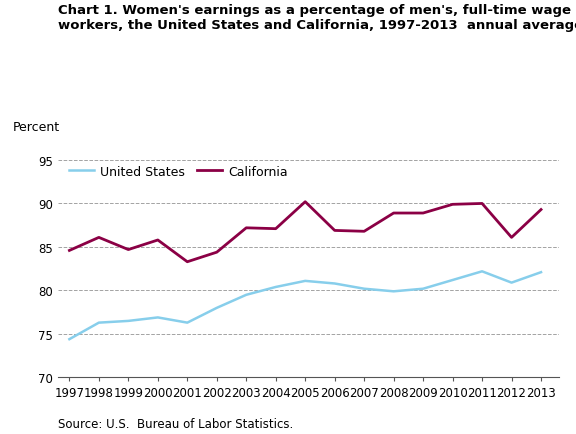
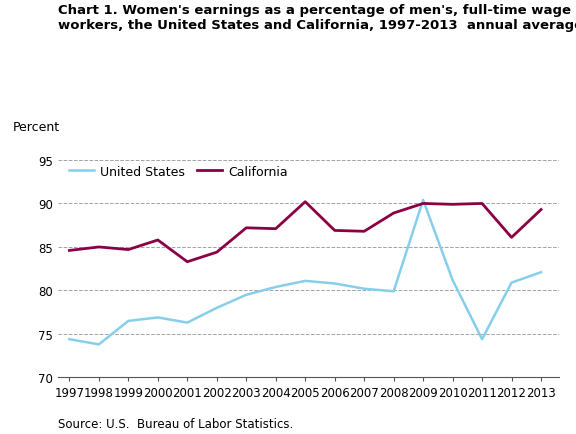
United States/1998: 76.3 -> 73.8
California/1998: 86.1 -> 85.0
United States/2009: 80.2 -> 90.4
California/2009: 88.9 -> 90.0
United States/2011: 82.2 -> 74.4
